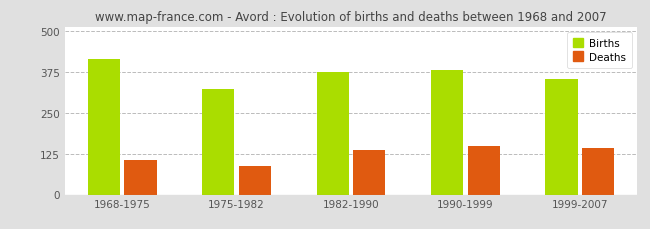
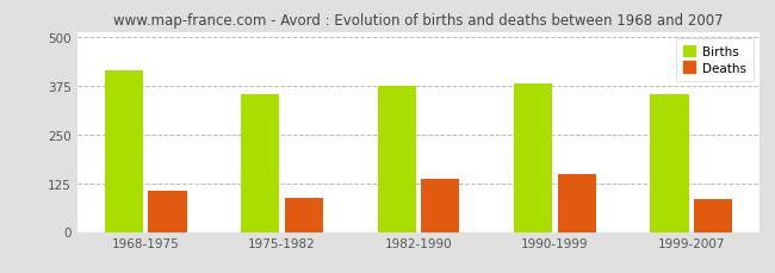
Births/1975-1982: 325 -> 355
Deaths/1999-2007: 143 -> 85
